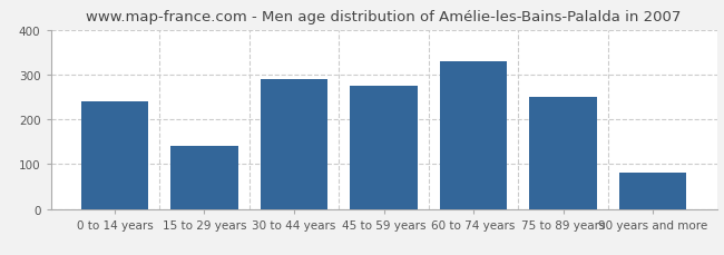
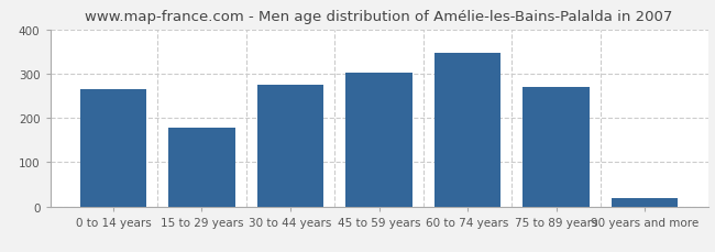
0 to 14 years: 240 -> 265
15 to 29 years: 140 -> 178
30 to 44 years: 290 -> 275
45 to 59 years: 275 -> 302
60 to 74 years: 330 -> 348
75 to 89 years: 250 -> 270
90 years and more: 80 -> 18
